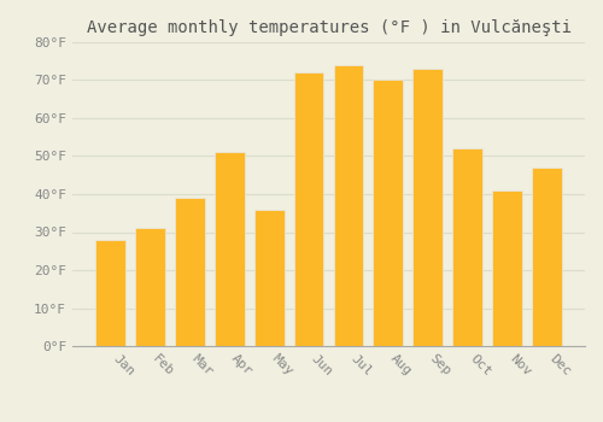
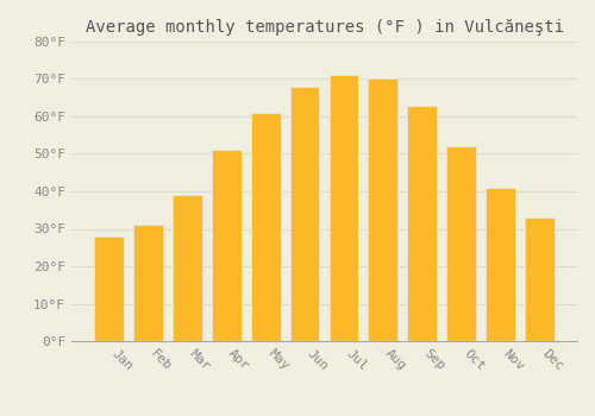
May: 36°F -> 61°F
Jun: 72°F -> 68°F
Jul: 74°F -> 71°F
Sep: 73°F -> 63°F
Dec: 47°F -> 33°F
